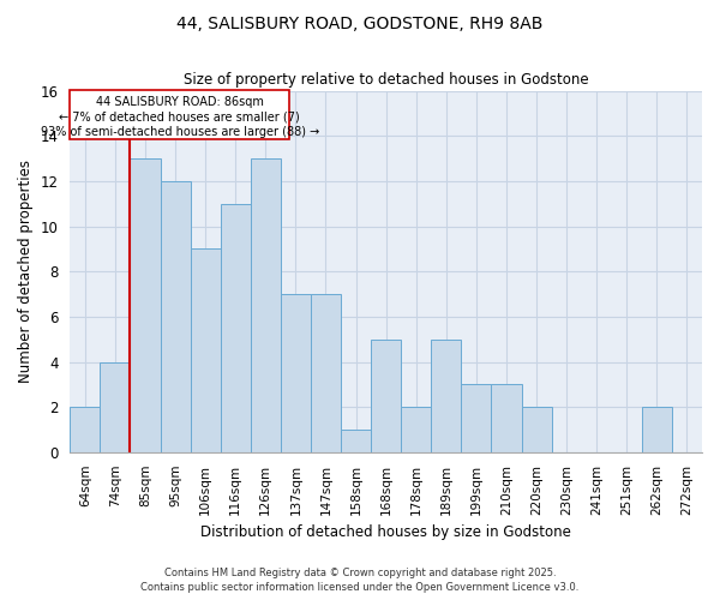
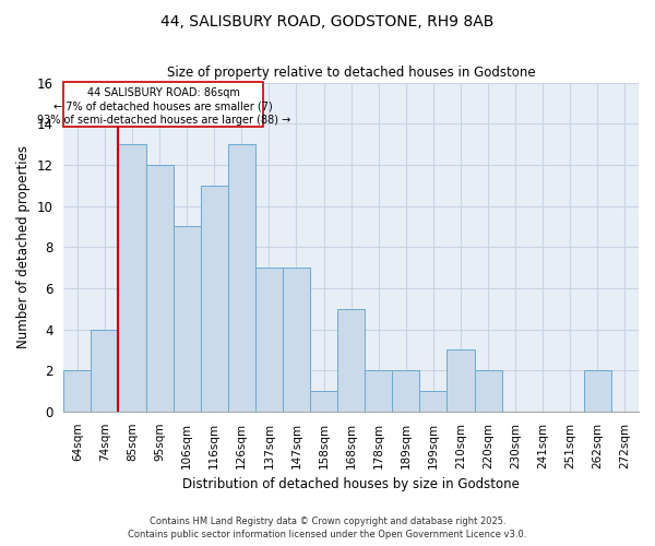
189sqm: 5 -> 2
199sqm: 3 -> 1
